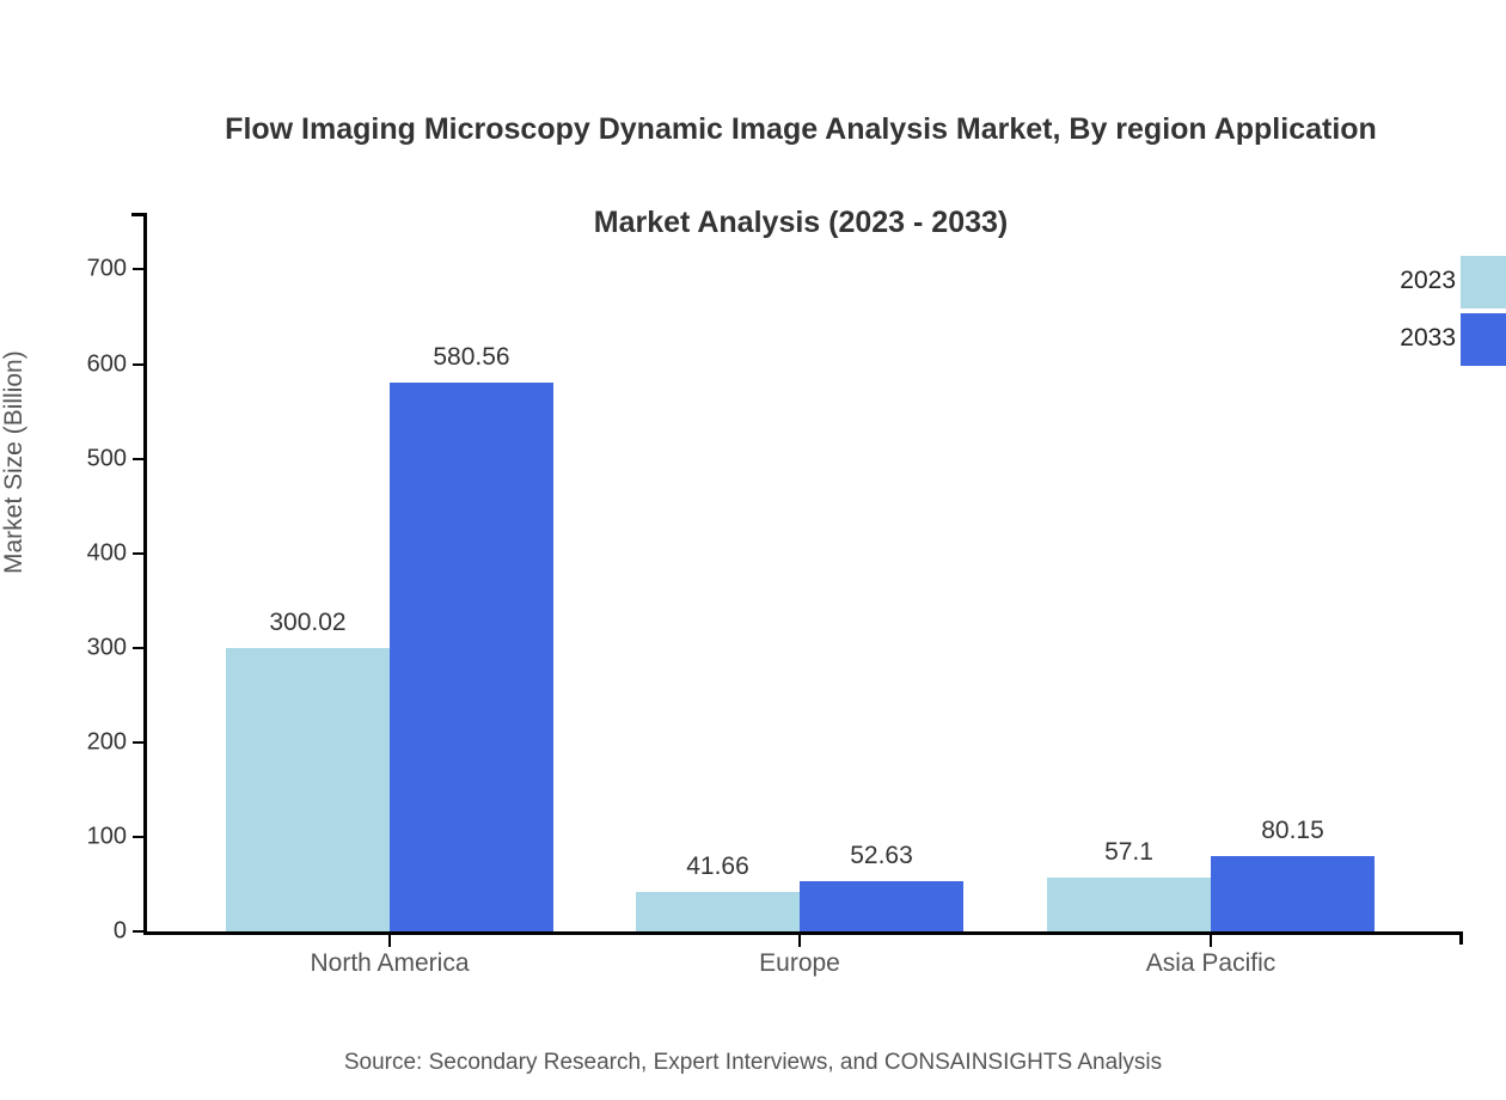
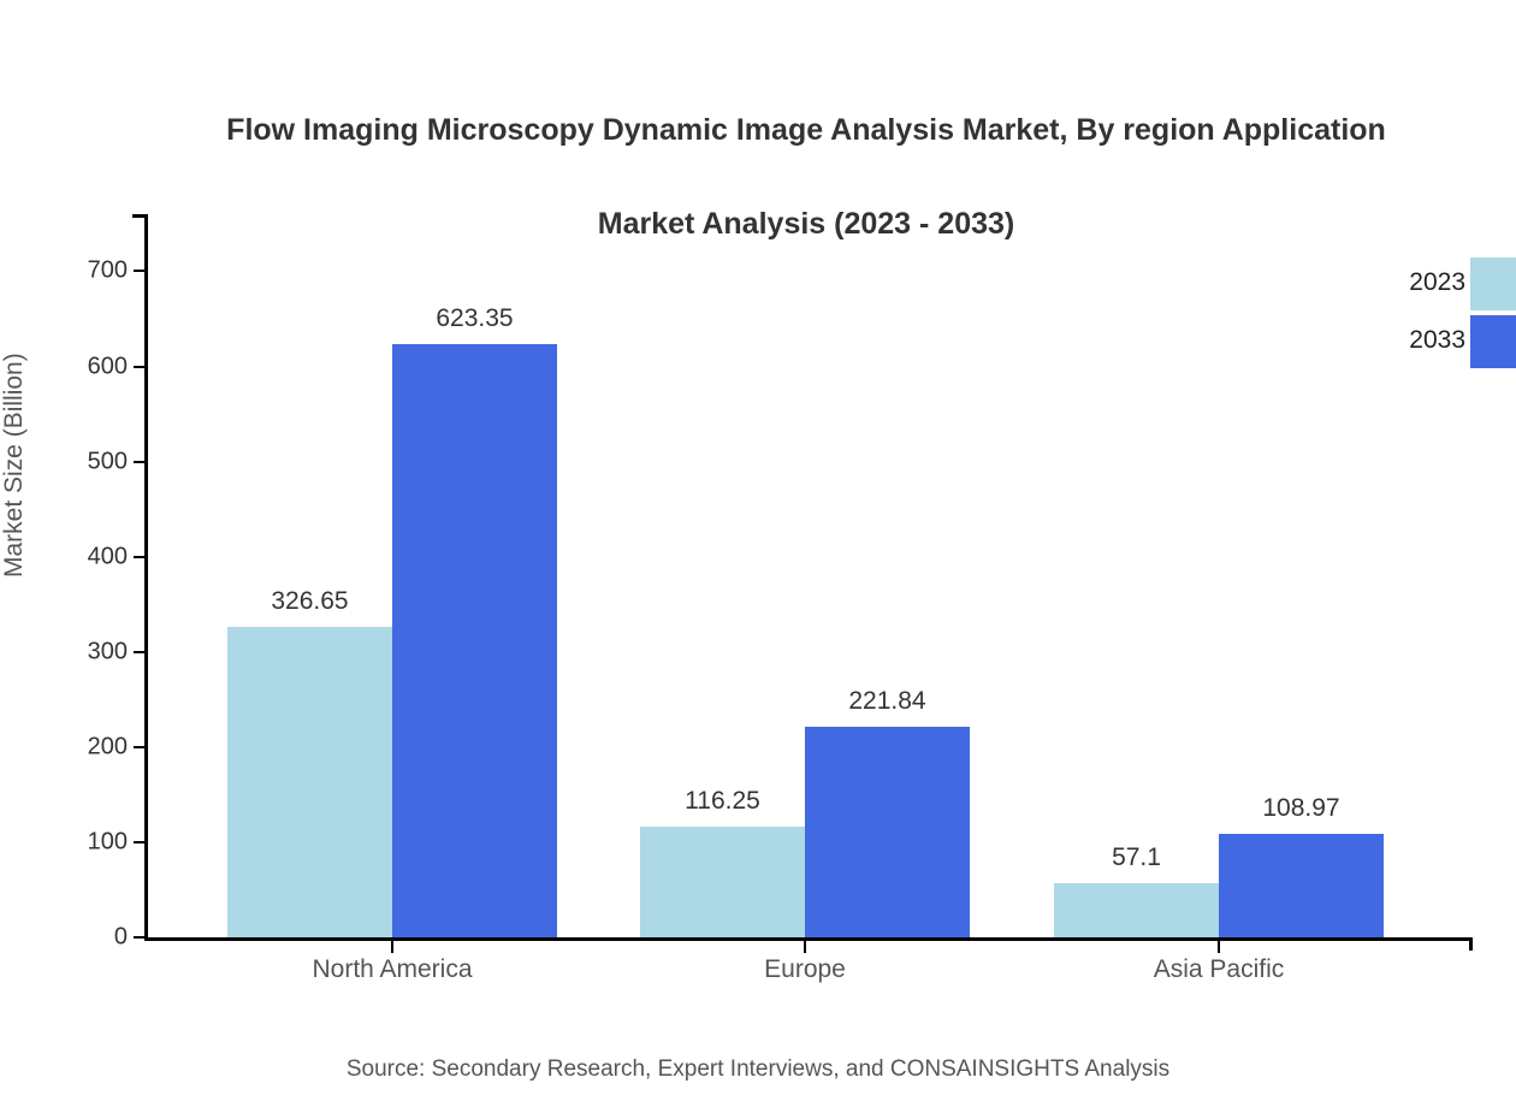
2023/North America: 300.02 -> 326.65
2033/North America: 580.56 -> 623.35
2023/Europe: 41.66 -> 116.25
2033/Europe: 52.63 -> 221.84
2033/Asia Pacific: 80.15 -> 108.97
